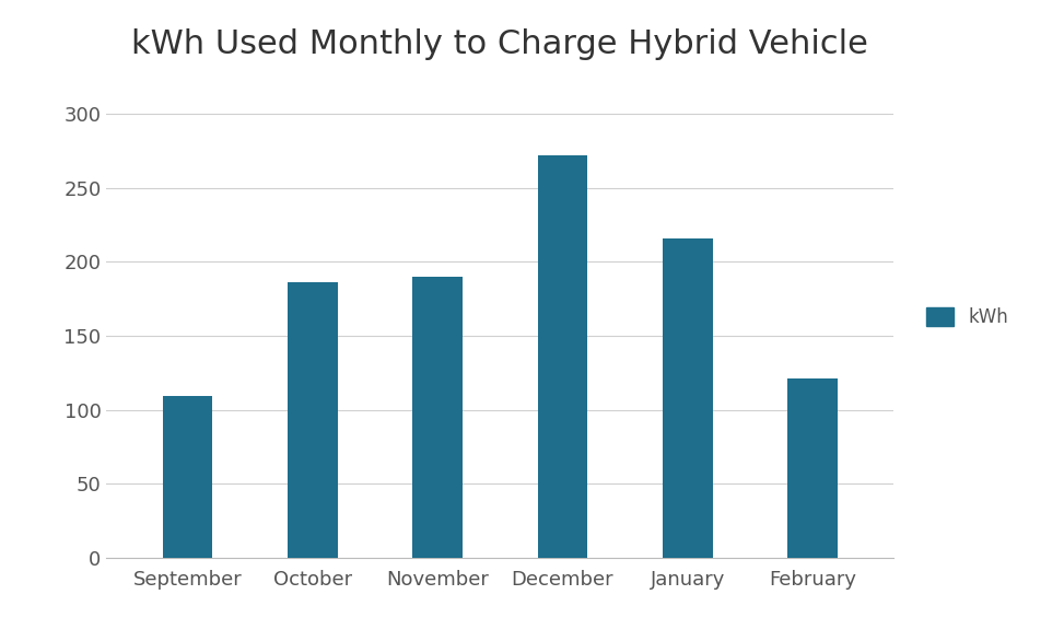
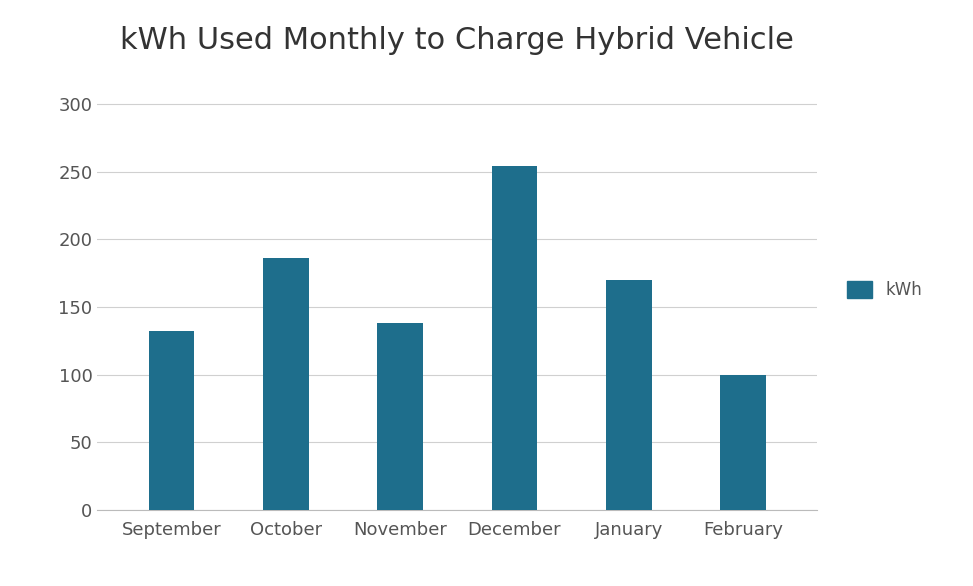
September: 109 -> 132
November: 190 -> 138
December: 272 -> 254
January: 216 -> 170
February: 121 -> 100
